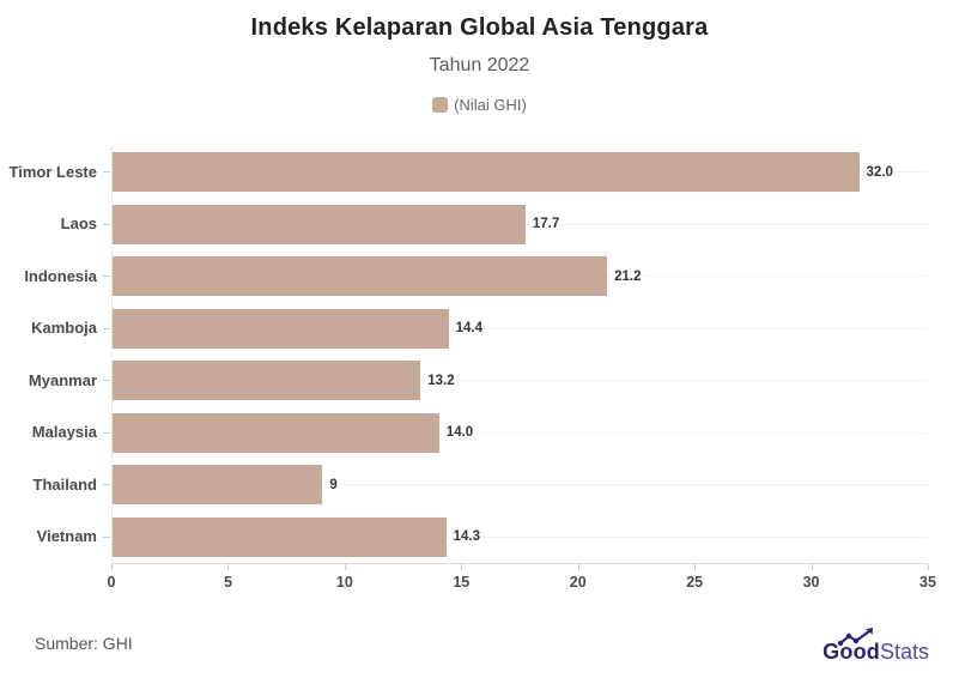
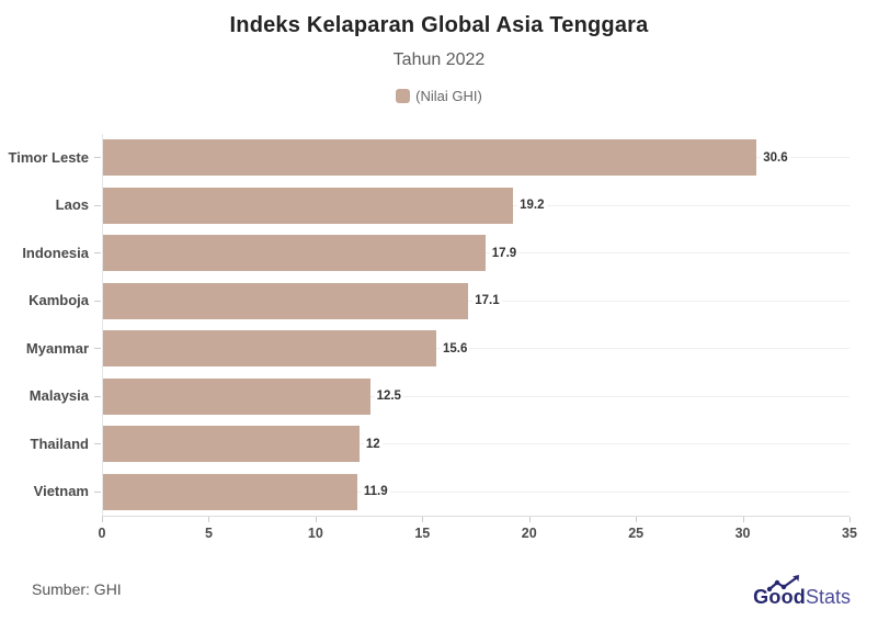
Timor Leste: 32.0 -> 30.6
Laos: 17.7 -> 19.2
Indonesia: 21.2 -> 17.9
Kamboja: 14.4 -> 17.1
Myanmar: 13.2 -> 15.6
Malaysia: 14.0 -> 12.5
Thailand: 9 -> 12
Vietnam: 14.3 -> 11.9
